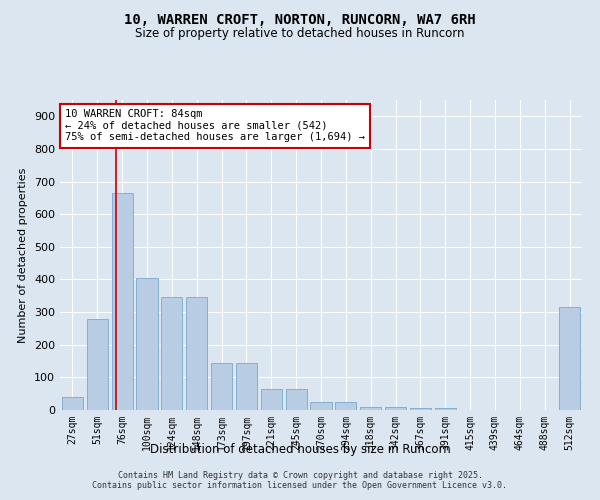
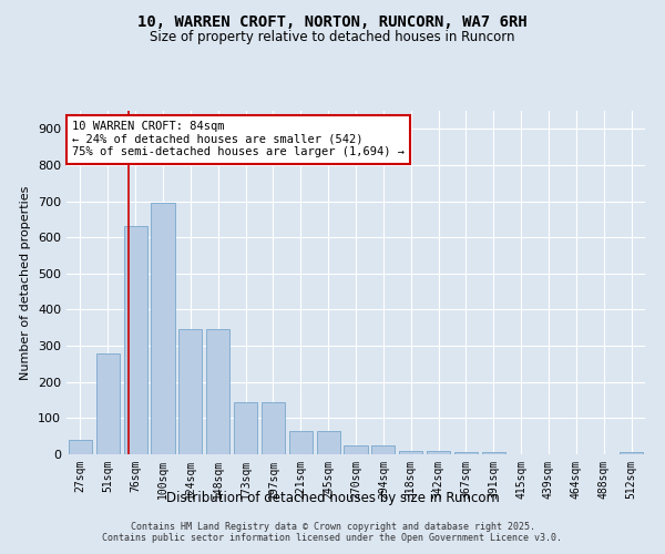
76sqm: 665 -> 630
100sqm: 405 -> 695
512sqm: 315 -> 5
